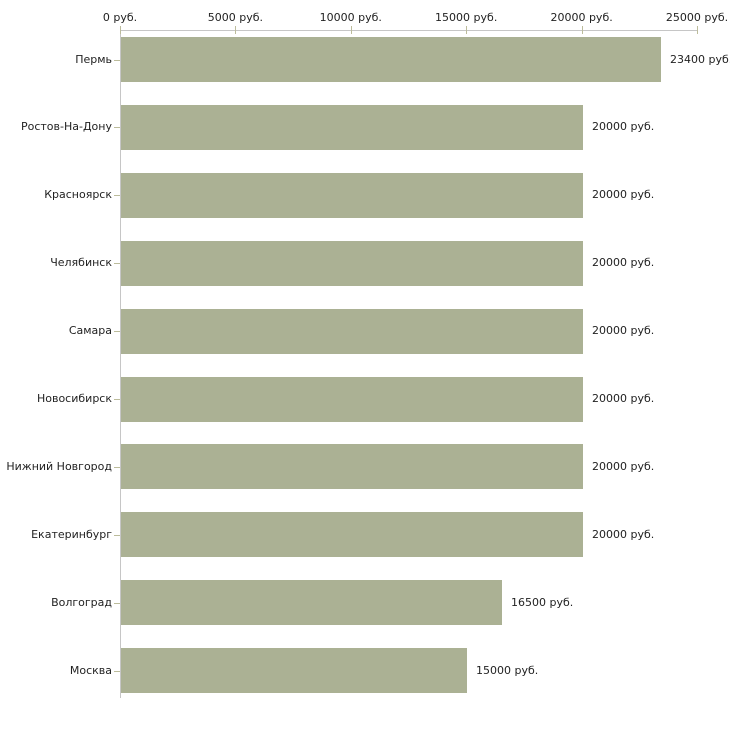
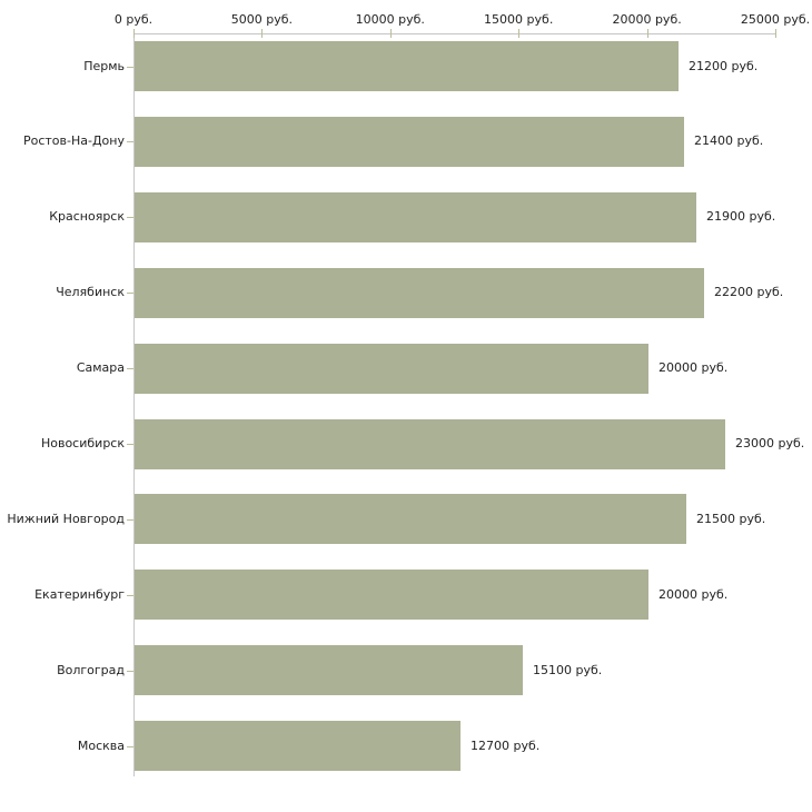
Пермь: 23400 -> 21200
Ростов-На-Дону: 20000 -> 21400
Красноярск: 20000 -> 21900
Челябинск: 20000 -> 22200
Новосибирск: 20000 -> 23000
Нижний Новгород: 20000 -> 21500
Волгоград: 16500 -> 15100
Москва: 15000 -> 12700
